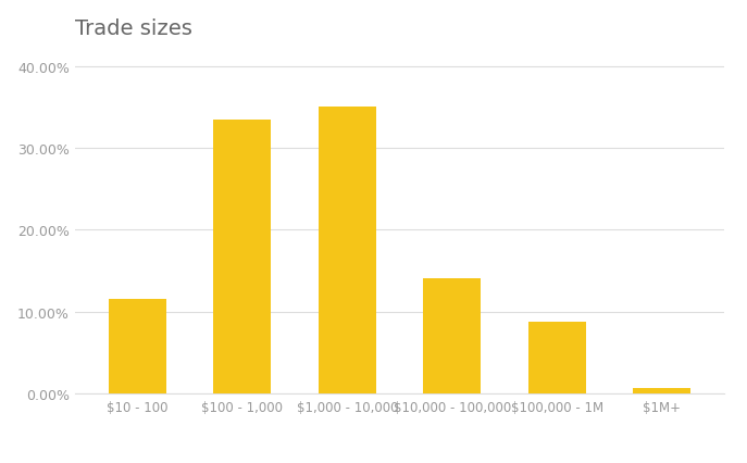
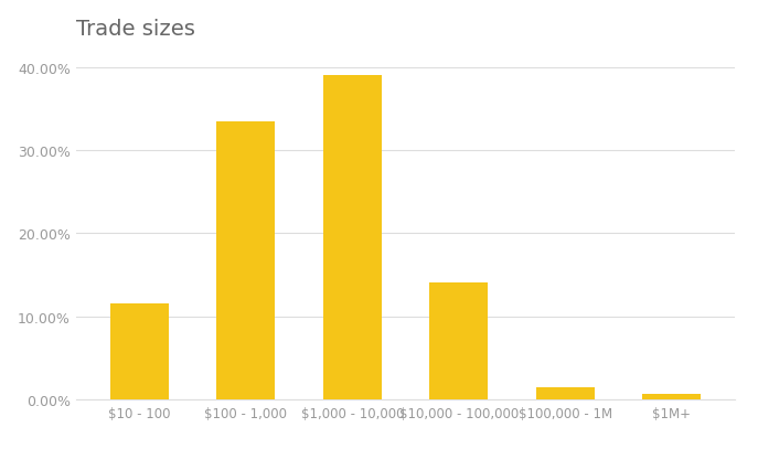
$1,000 - 10,000: 35.0% -> 39.0%
$100,000 - 1M: 8.8% -> 1.5%
